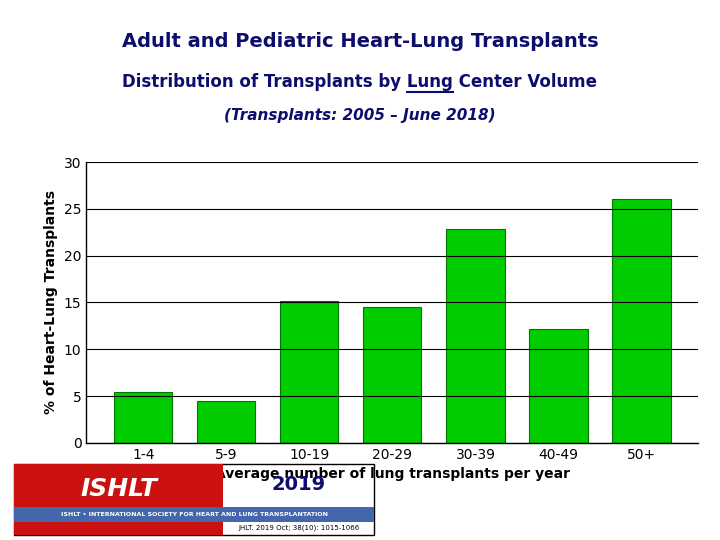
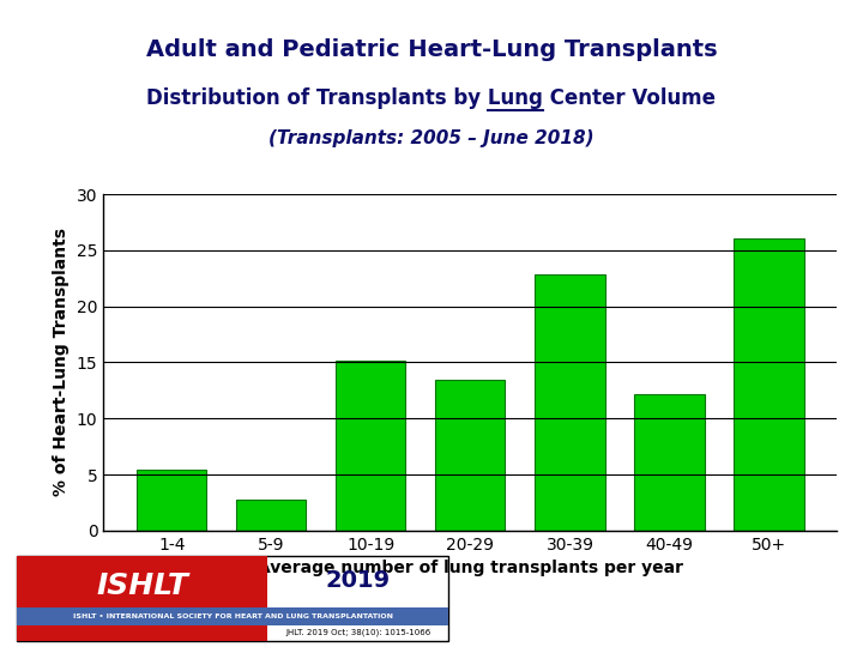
5-9: 4.5 -> 2.8
20-29: 14.5 -> 13.4
